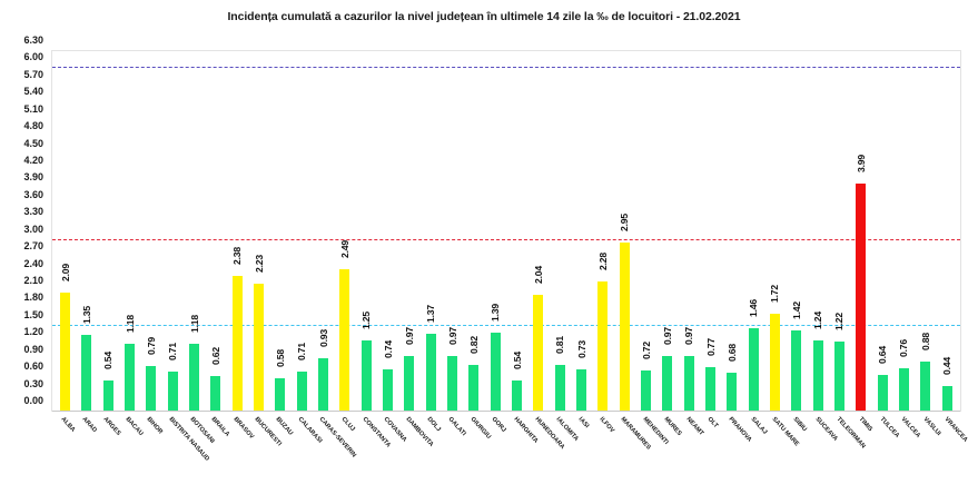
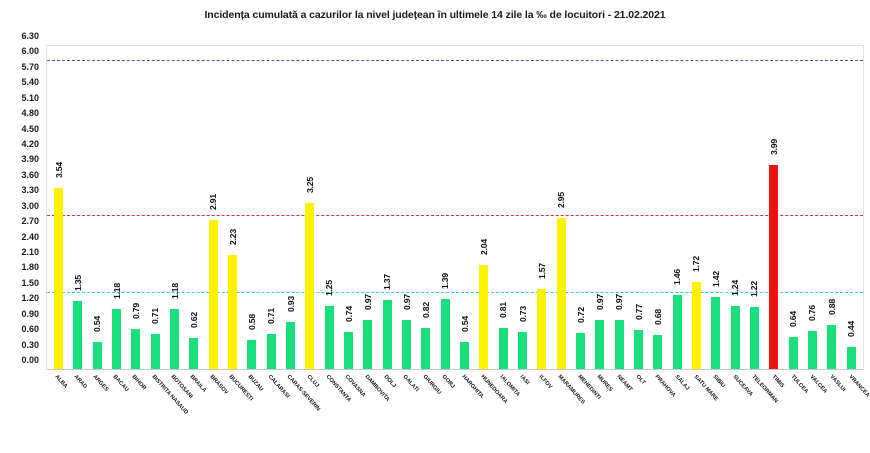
ALBA: 2.09 -> 3.54
BRASOV: 2.38 -> 2.91
CLUJ: 2.49 -> 3.25
ILFOV: 2.28 -> 1.57
